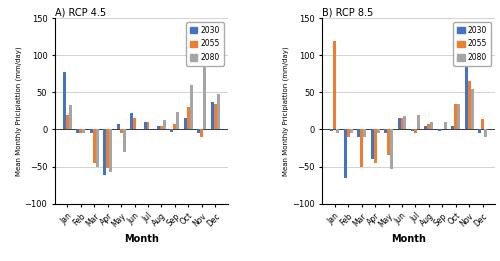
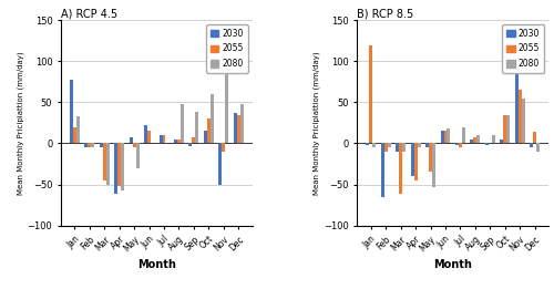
A) RCP 4.5/2080/Aug: 13 -> 48
A) RCP 4.5/2080/Sep: 23 -> 38
A) RCP 4.5/2030/Nov: -5 -> -50
B) RCP 8.5/2055/Mar: -50 -> -62
